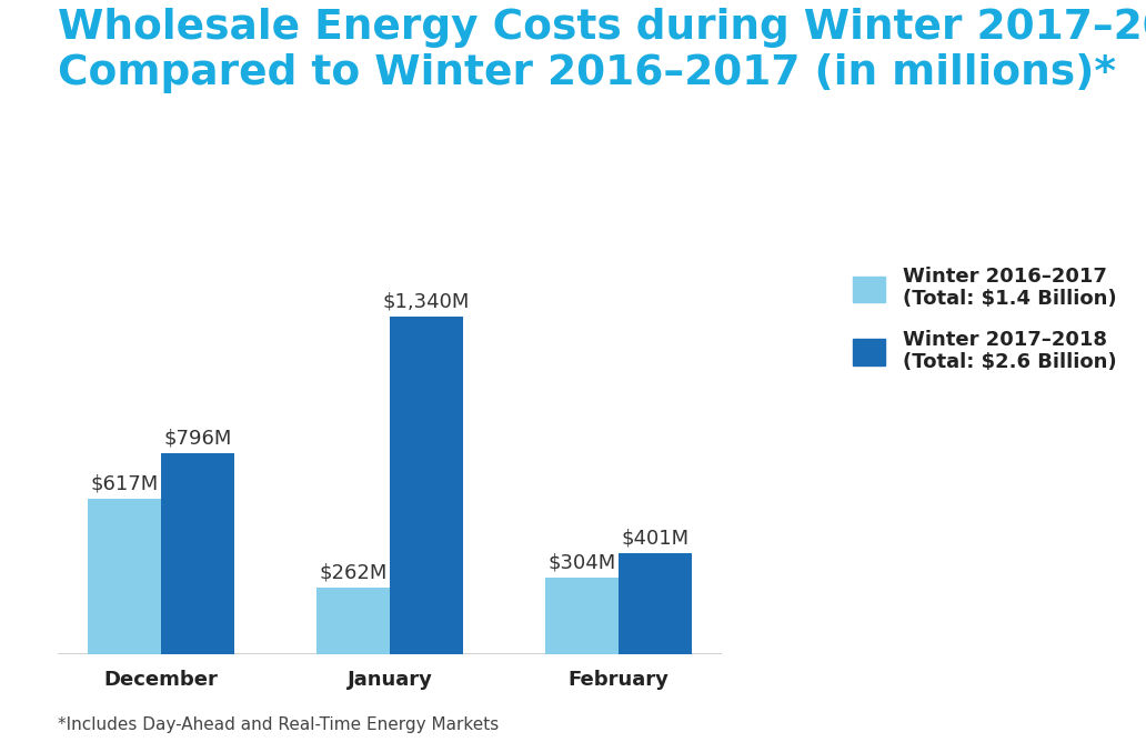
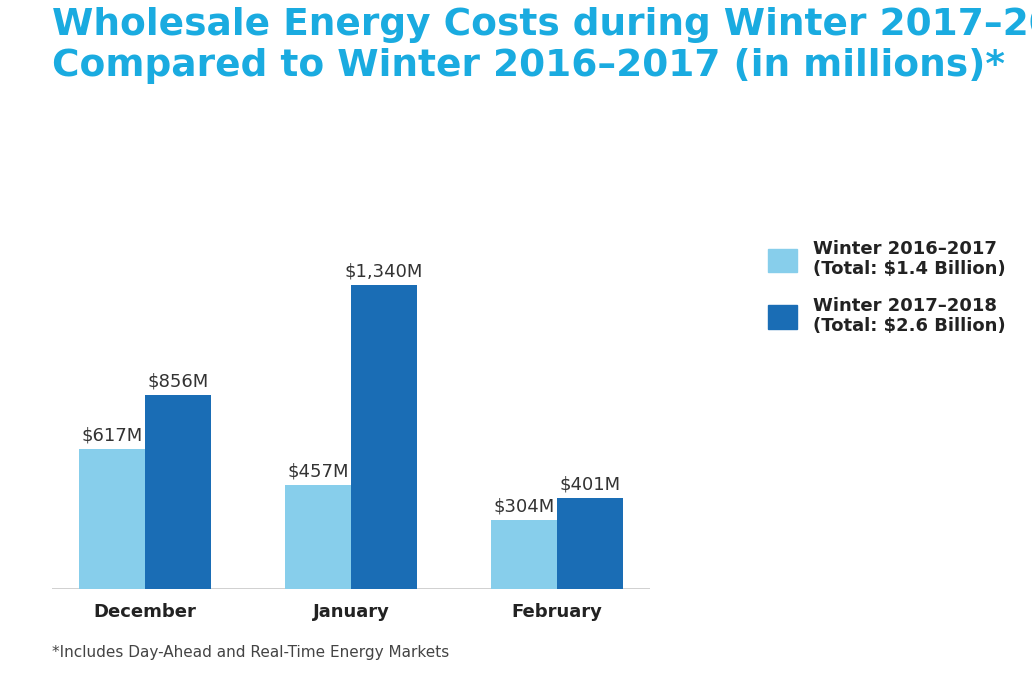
Winter 2017–2018 (Total: $2.6 Billion)/December: $796M -> $856M
Winter 2016–2017 (Total: $1.4 Billion)/January: $262M -> $457M
